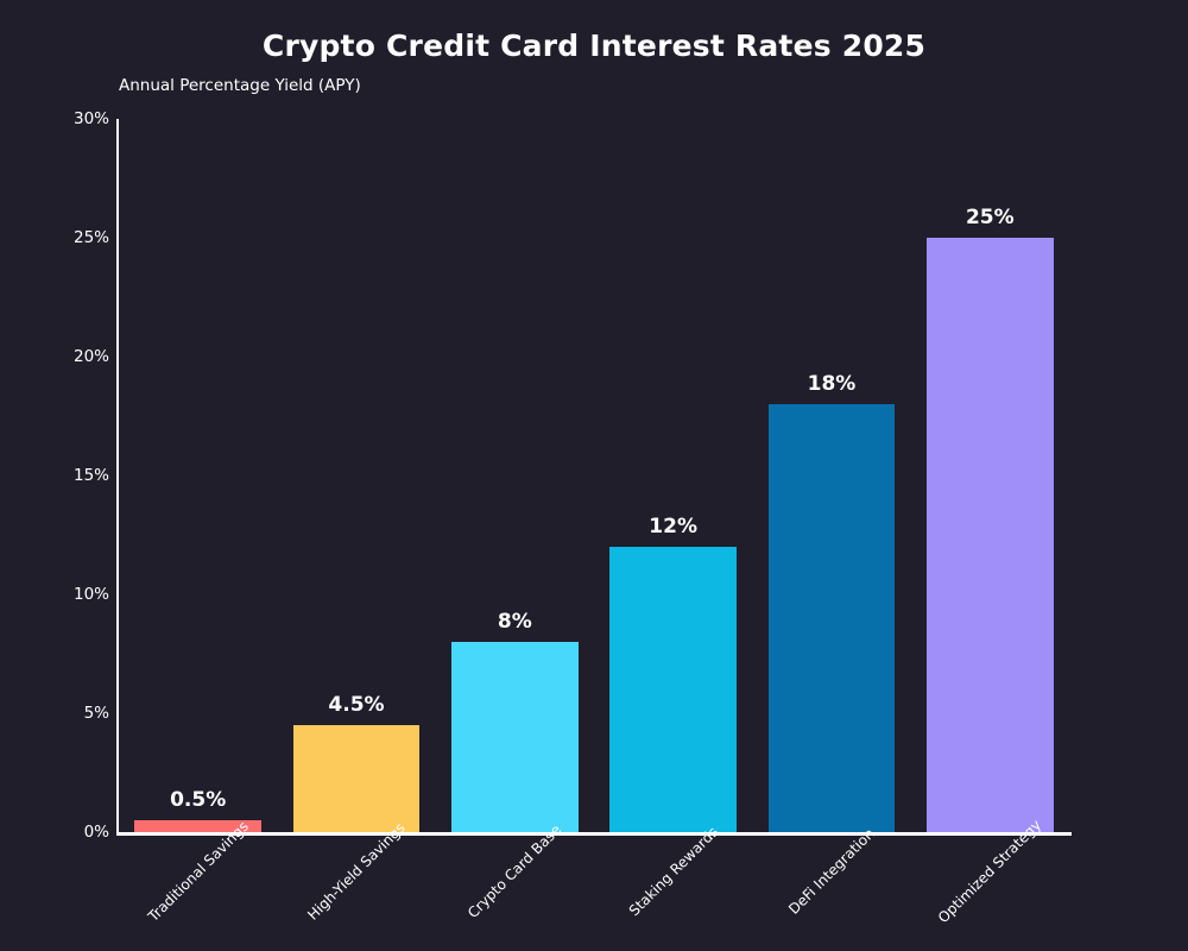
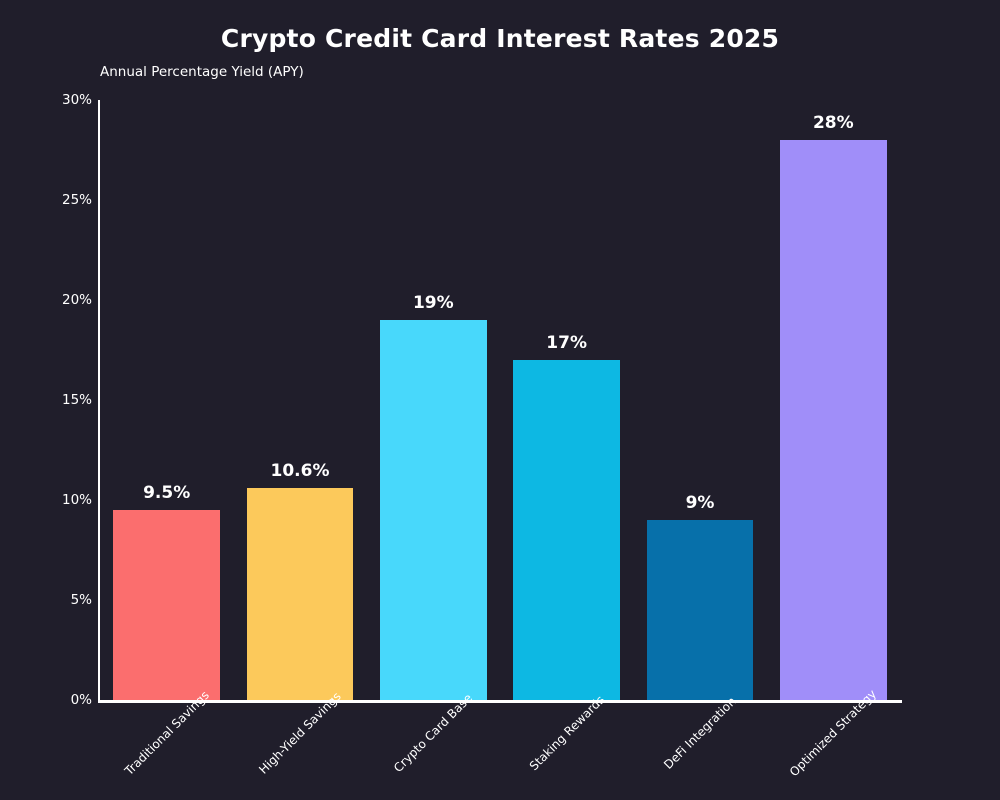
Traditional Savings: 0.5% -> 9.5%
High-Yield Savings: 4.5% -> 10.6%
Crypto Card Base: 8% -> 19%
Staking Rewards: 12% -> 17%
DeFi Integration: 18% -> 9%
Optimized Strategy: 25% -> 28%
